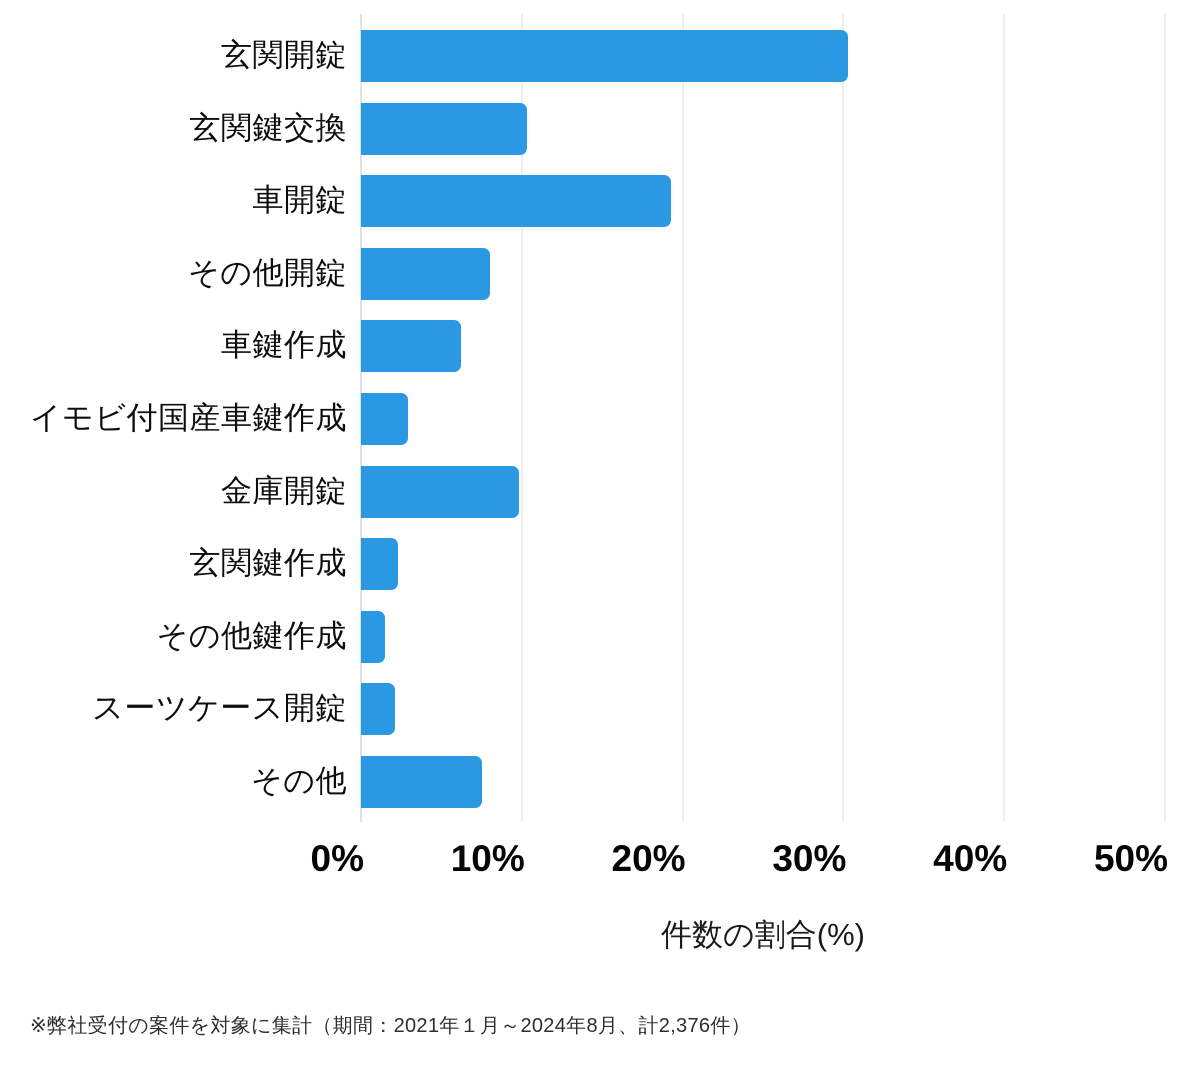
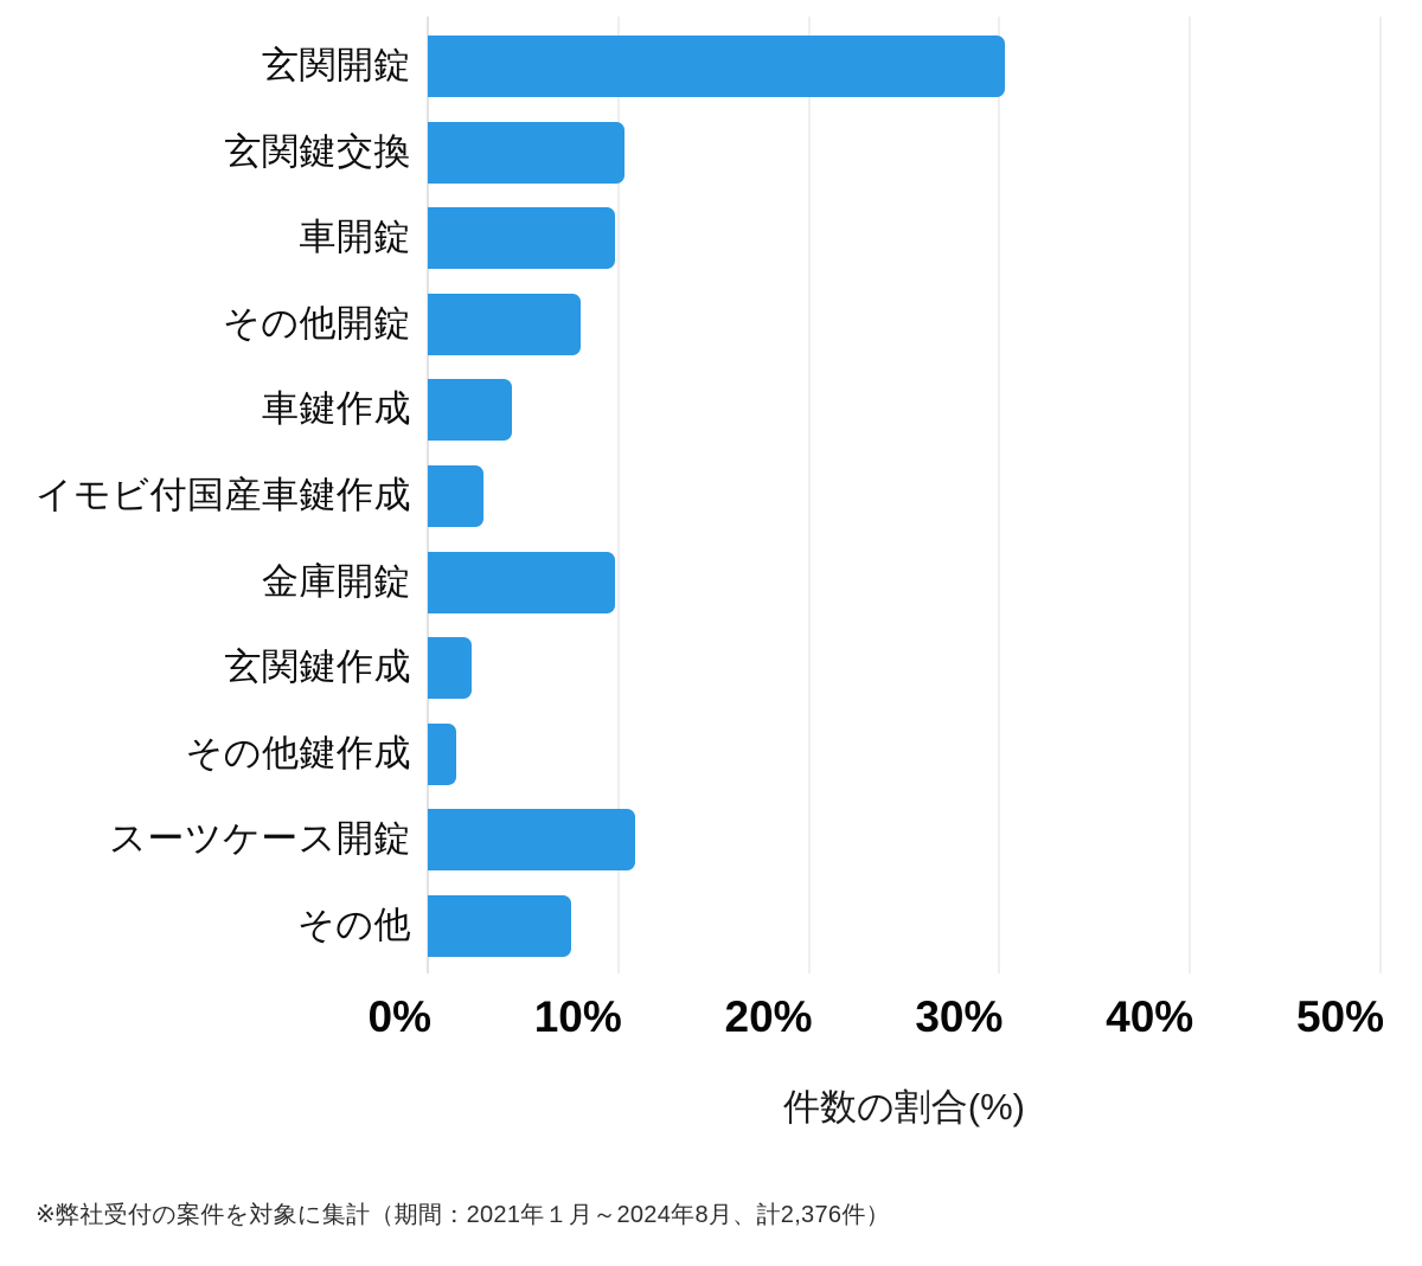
車開錠: 19.3% -> 9.8%
車鍵作成: 6.2% -> 4.4%
スーツケース開錠: 2.1% -> 10.9%
